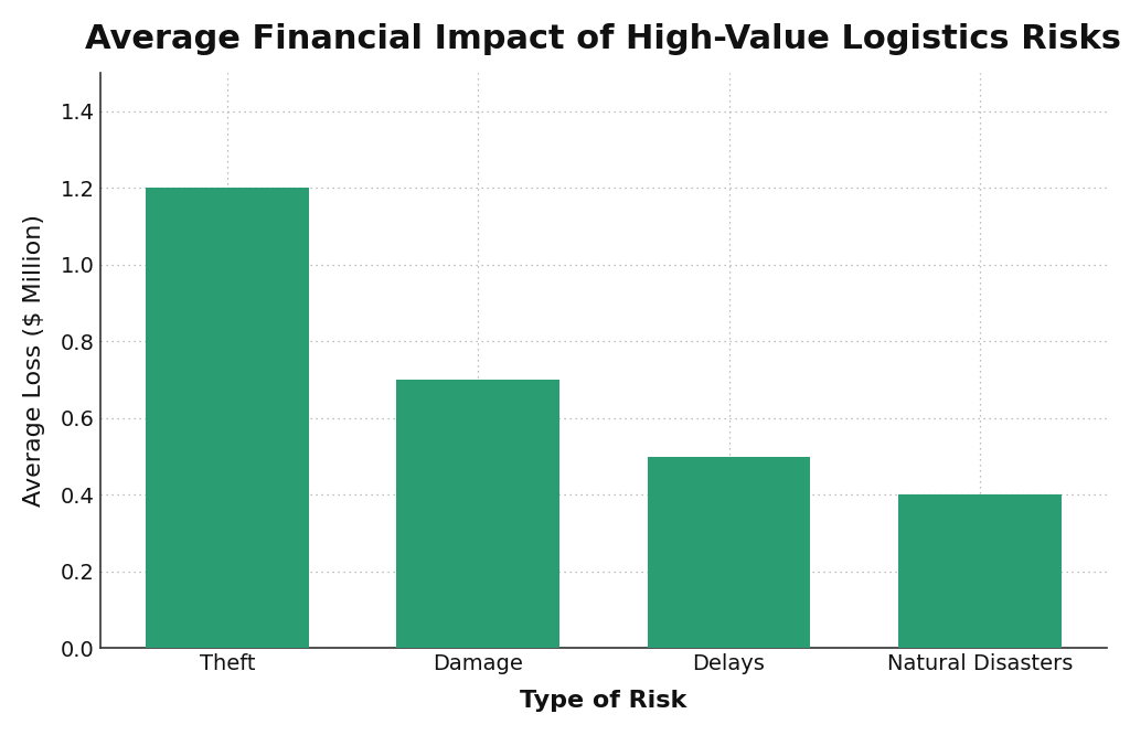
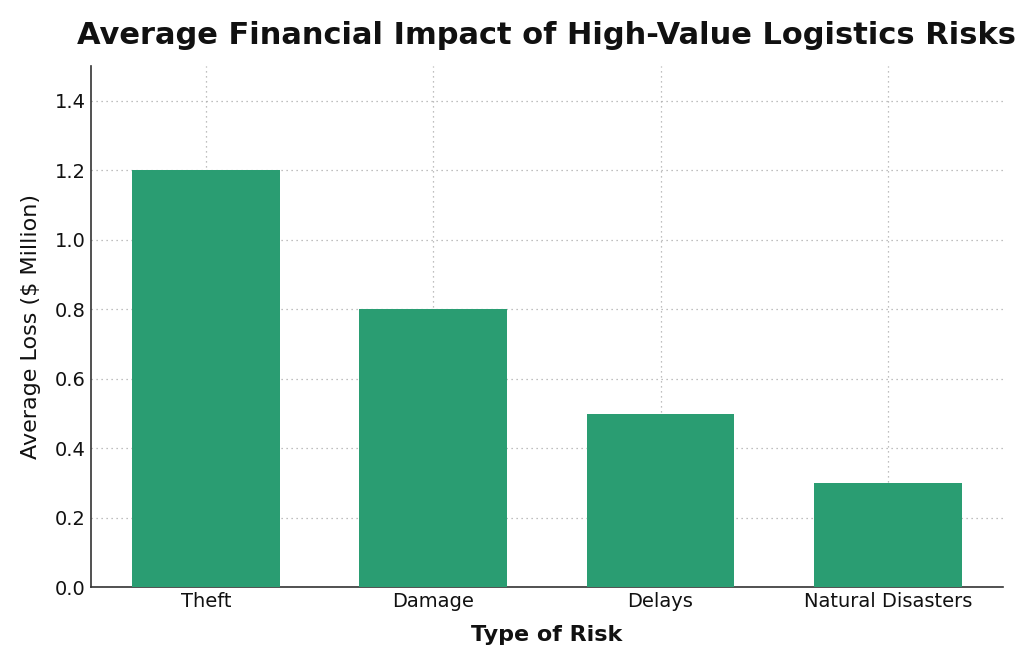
Damage: 0.7 -> 0.8
Natural Disasters: 0.4 -> 0.3
